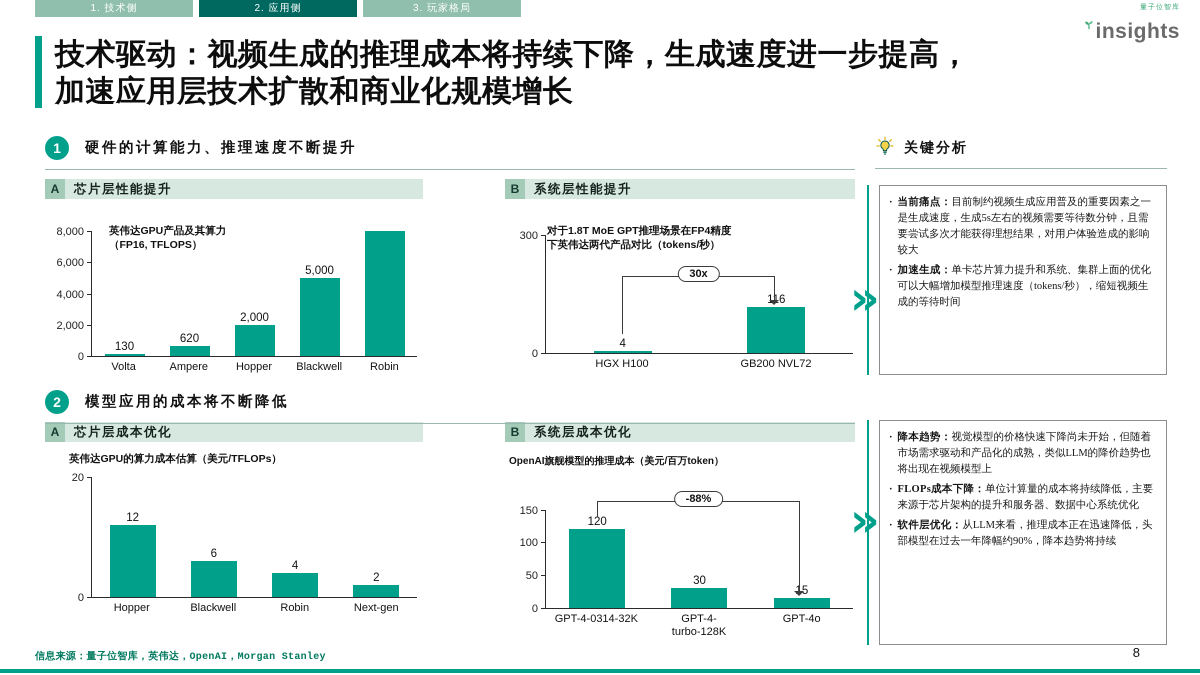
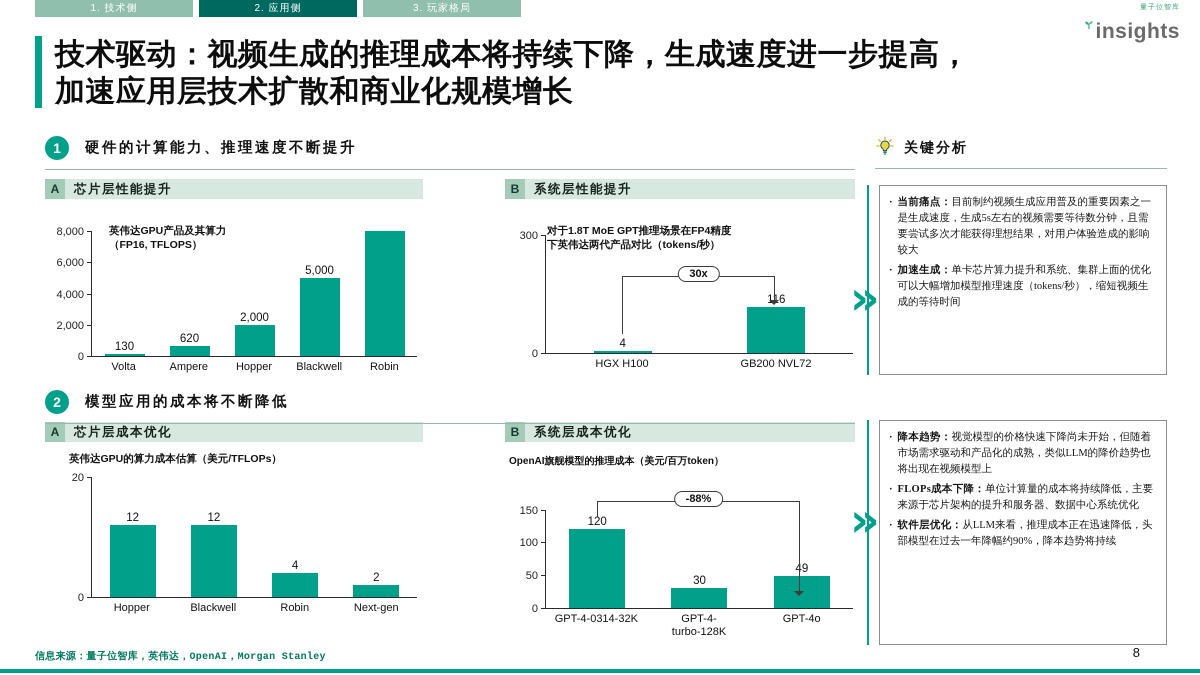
英伟达GPU的算力成本估算（美元/TFLOPs）/Blackwell: 6 -> 12
OpenAI旗舰模型的推理成本（美元/百万token）/GPT-4o: 15 -> 49
